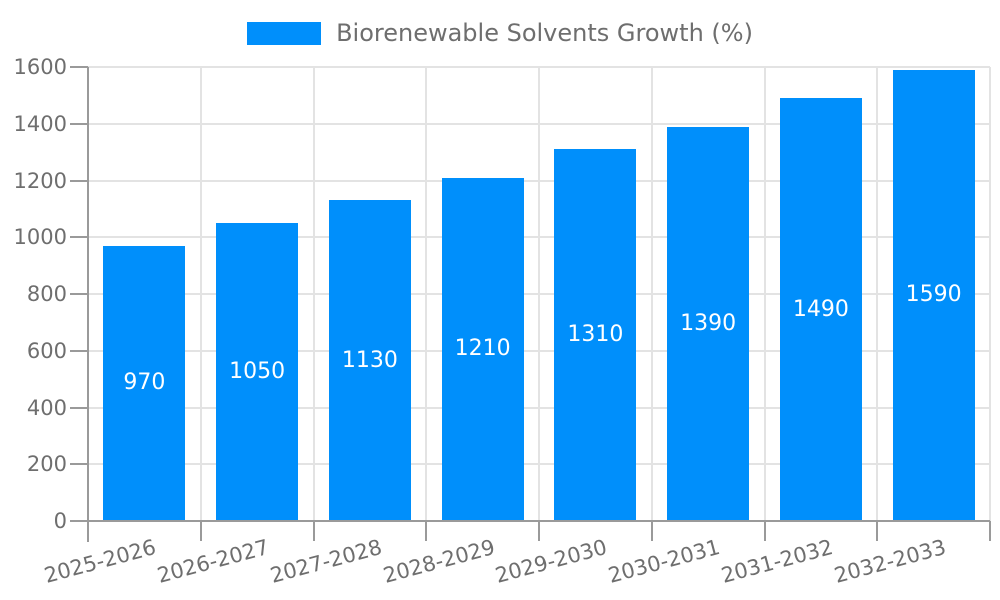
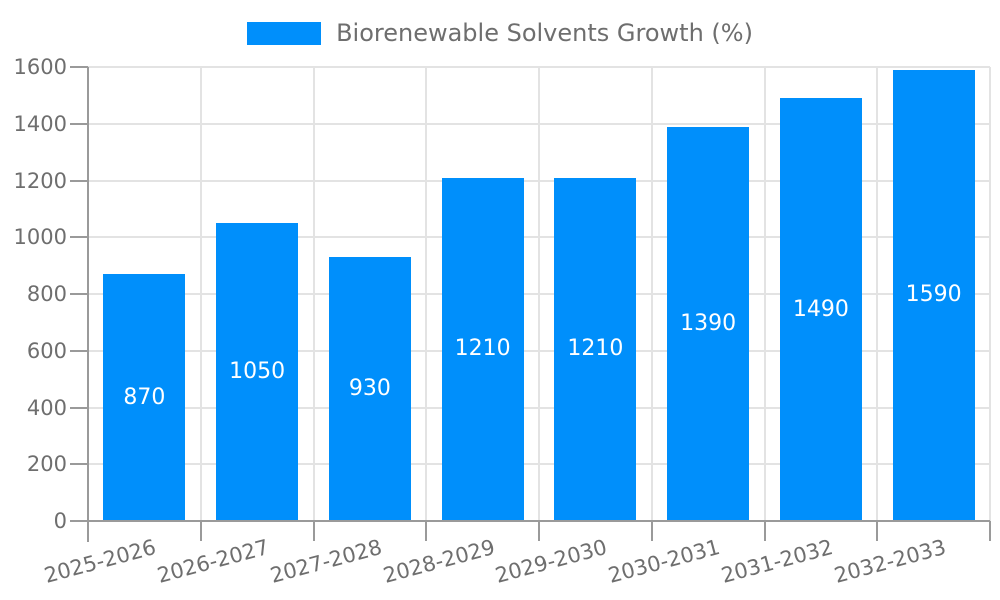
2025-2026: 970 -> 870
2027-2028: 1130 -> 930
2029-2030: 1310 -> 1210
